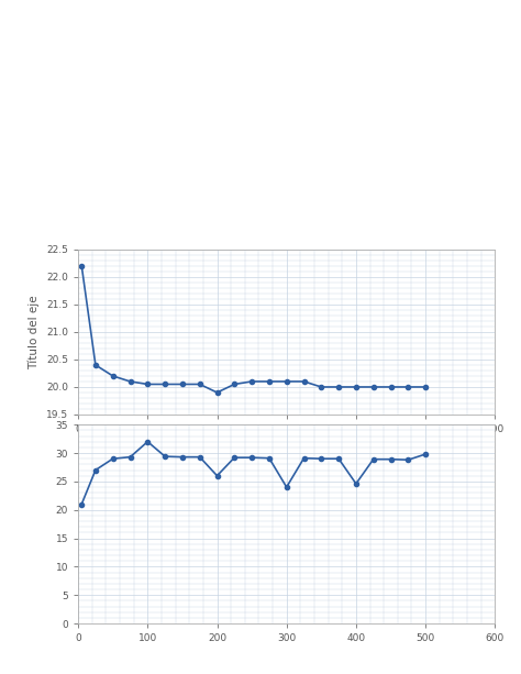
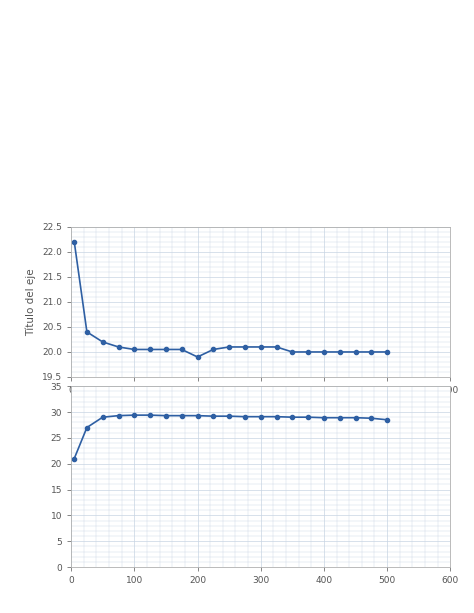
100: 32.0 -> 29.4
200: 26.0 -> 29.3
300: 24.0 -> 29.1
400: 24.6 -> 28.9
500: 29.8 -> 28.5
